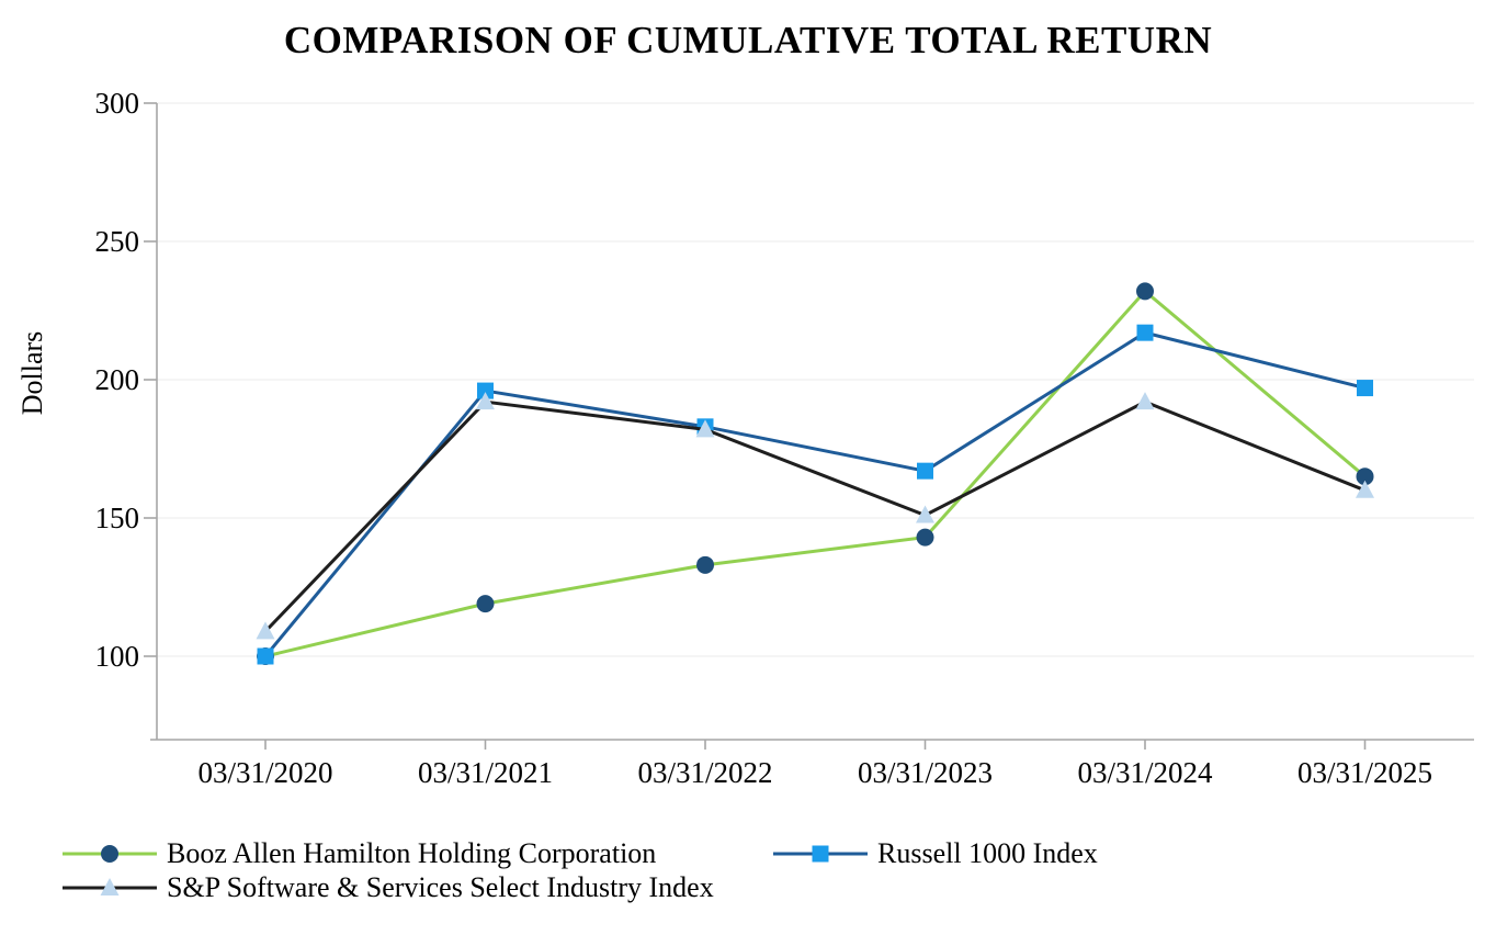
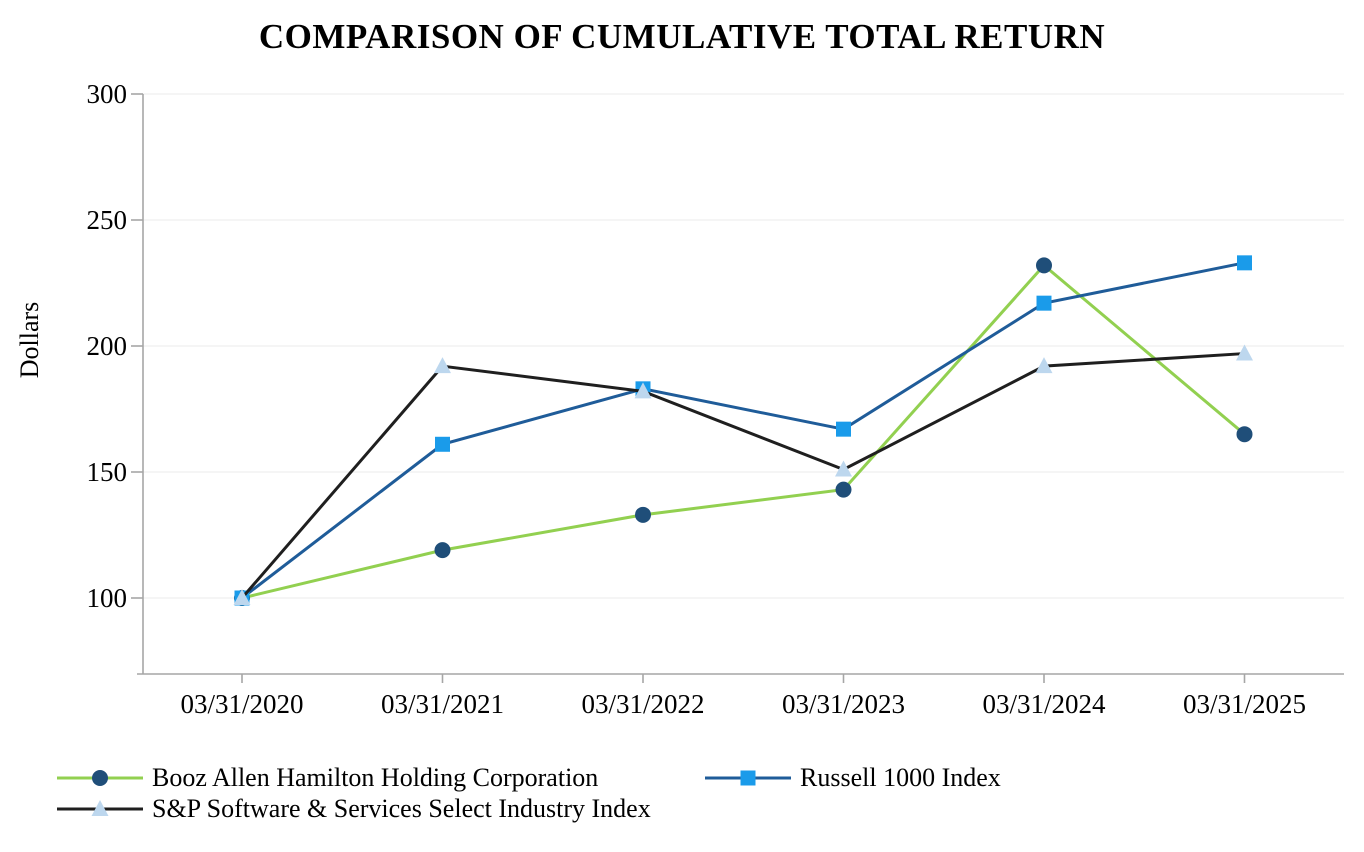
S&P Software & Services Select Industry Index/03/31/2020: 109 -> 100
Russell 1000 Index/03/31/2021: 196 -> 161
Russell 1000 Index/03/31/2025: 197 -> 233
S&P Software & Services Select Industry Index/03/31/2025: 160 -> 197
